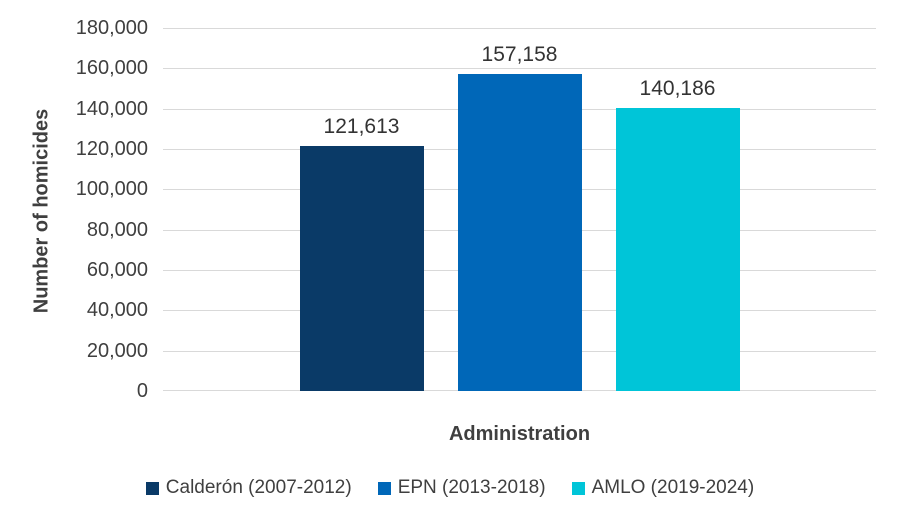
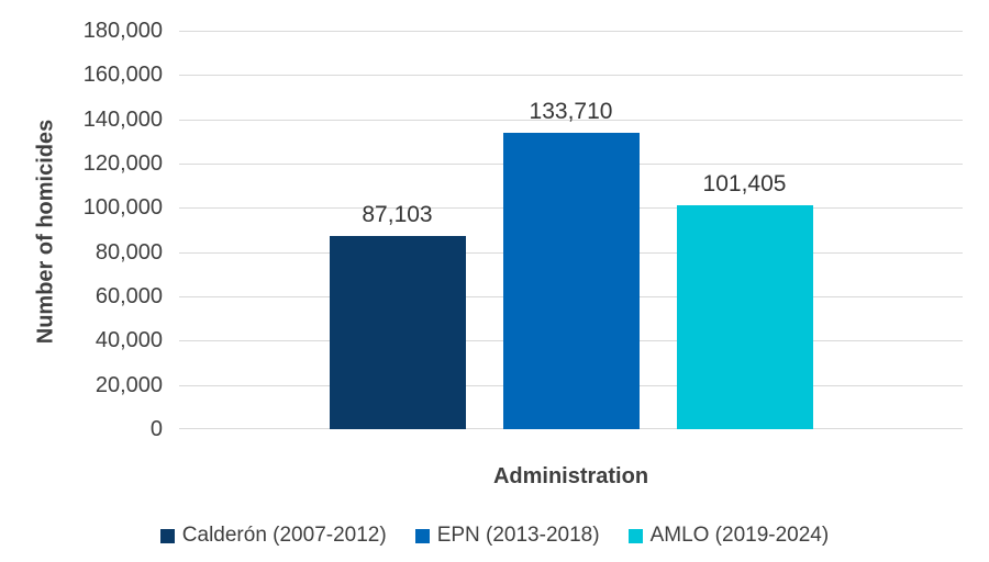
Calderón (2007-2012): 121,613 -> 87,103
EPN (2013-2018): 157,158 -> 133,710
AMLO (2019-2024): 140,186 -> 101,405
